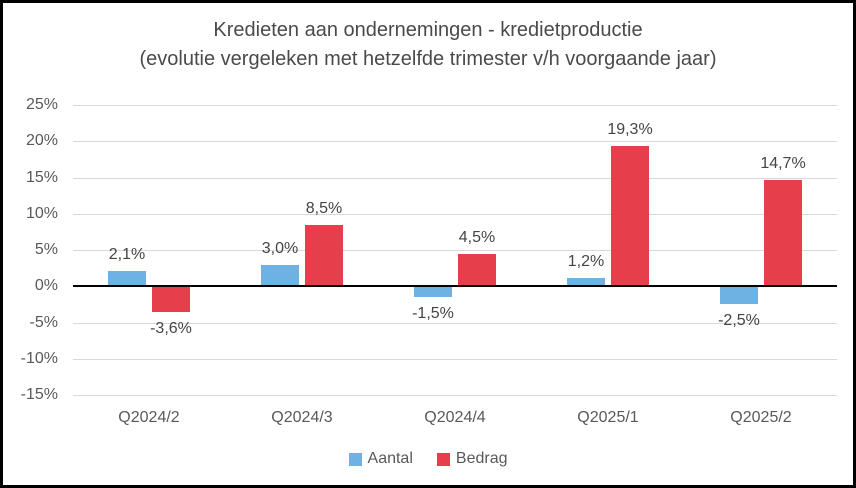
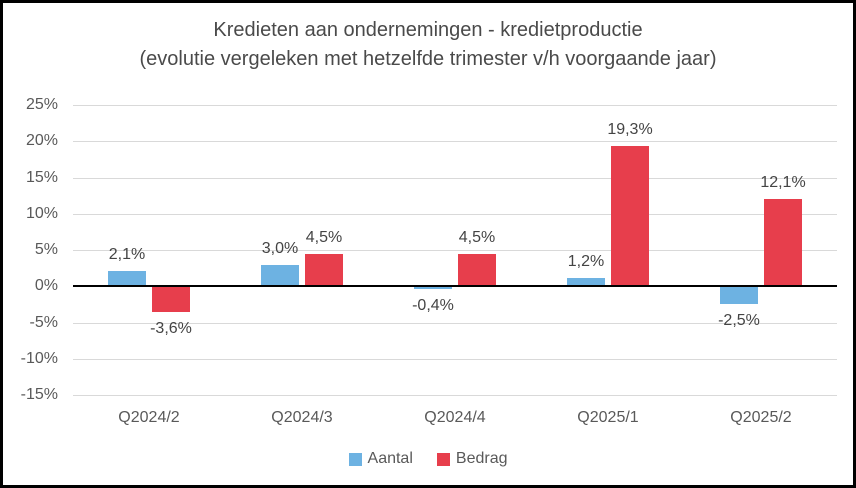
Bedrag/Q2024/3: 8,5% -> 4,5%
Aantal/Q2024/4: -1,5% -> -0,4%
Bedrag/Q2025/2: 14,7% -> 12,1%
